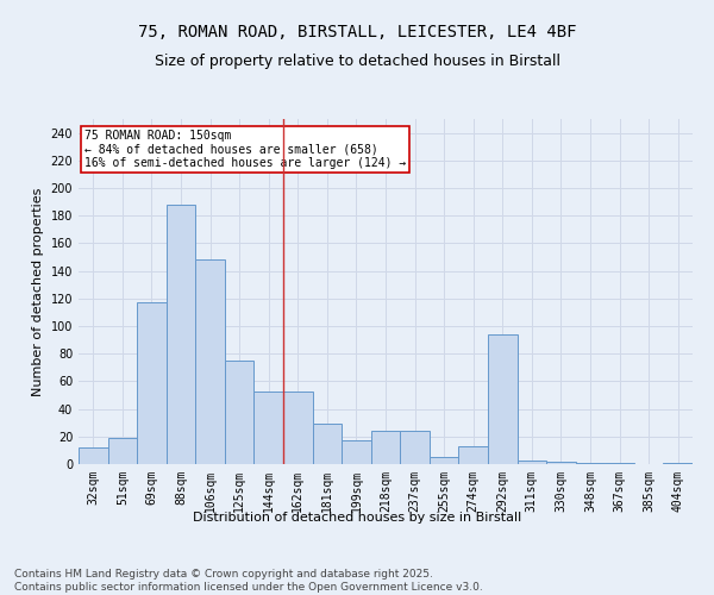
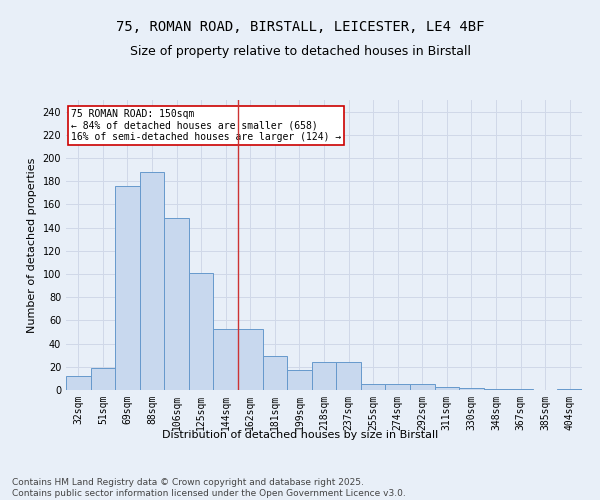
69sqm: 117 -> 176
125sqm: 75 -> 101
274sqm: 13 -> 5
292sqm: 94 -> 5
